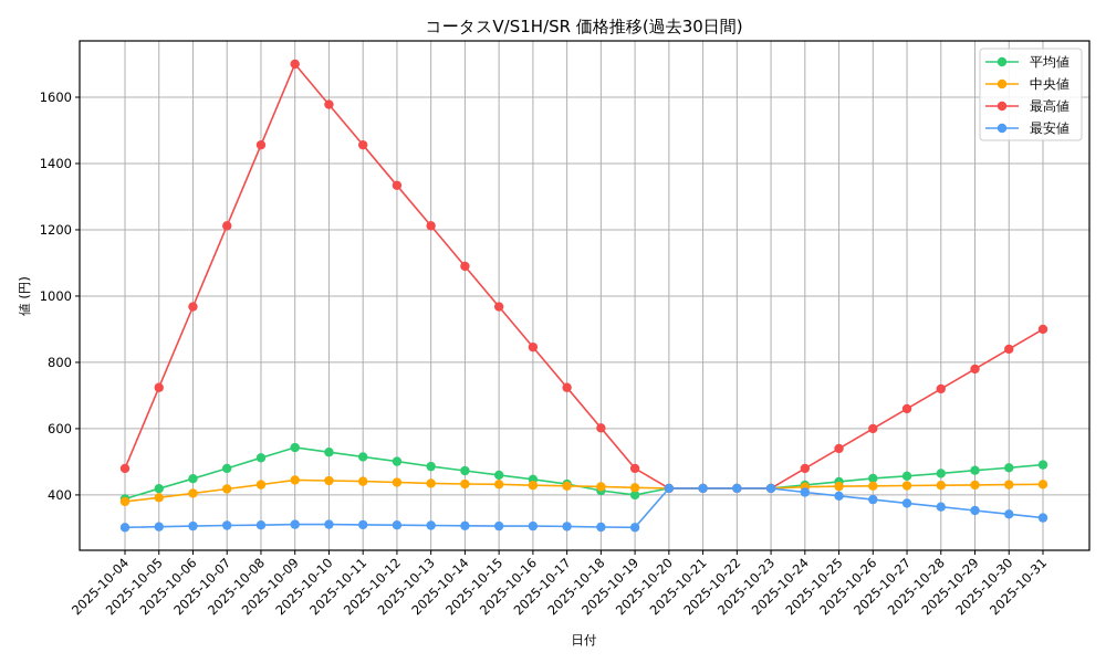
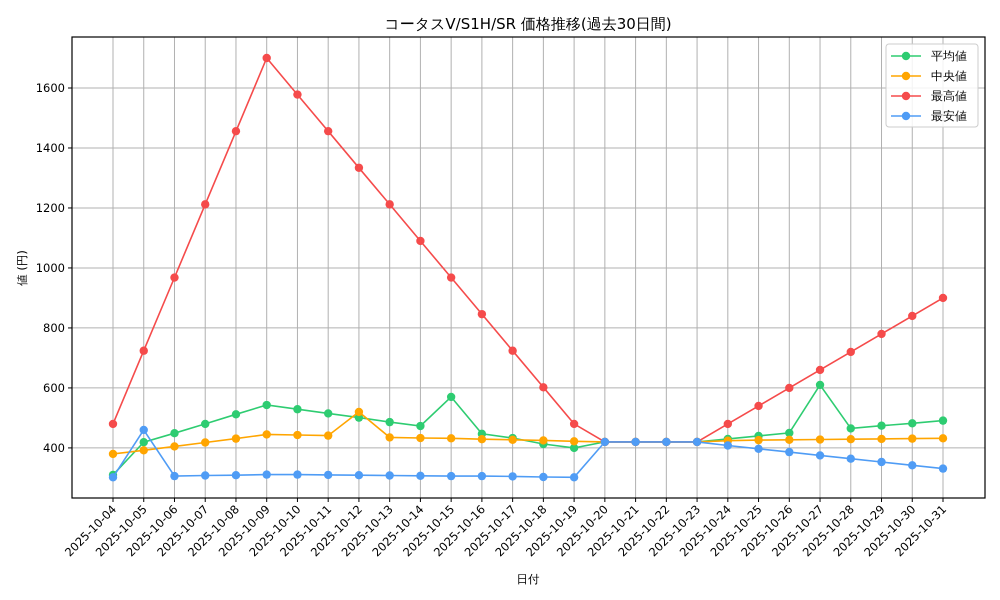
平均値/2025-10-04: 390 -> 310
最安値/2025-10-05: 300 -> 460
中央値/2025-10-12: 440 -> 520
平均値/2025-10-15: 460 -> 570
平均値/2025-10-27: 460 -> 610
